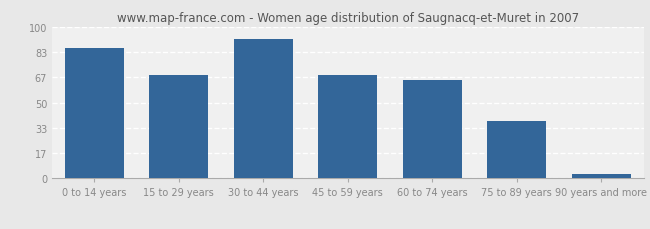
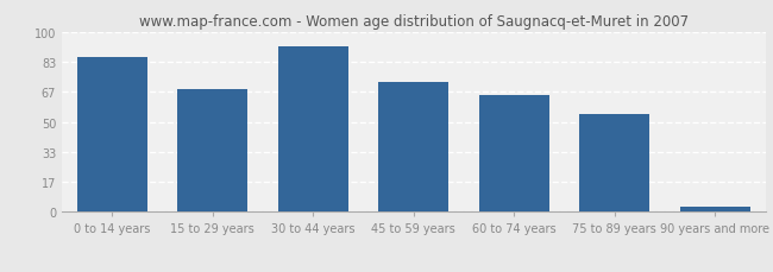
45 to 59 years: 68 -> 72
75 to 89 years: 38 -> 54
